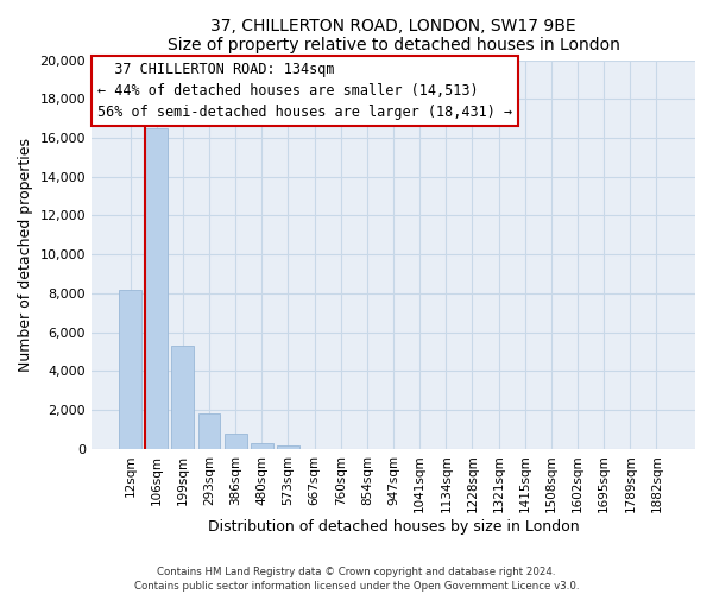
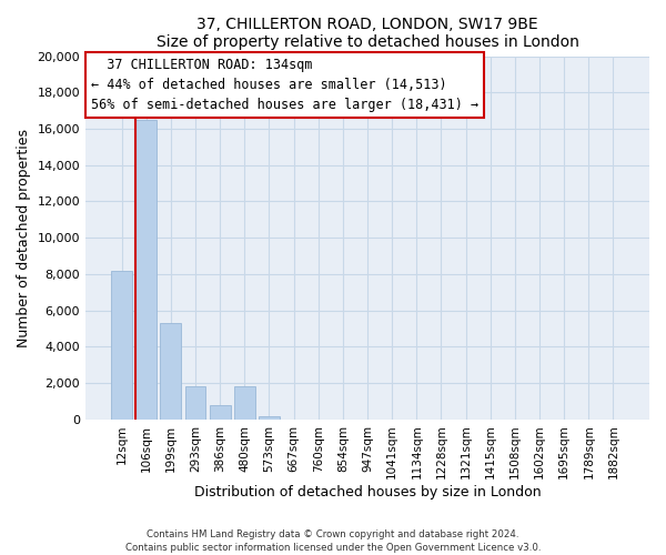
480sqm: 300 -> 1,800
